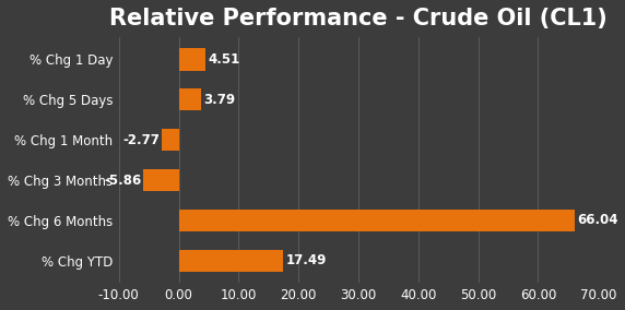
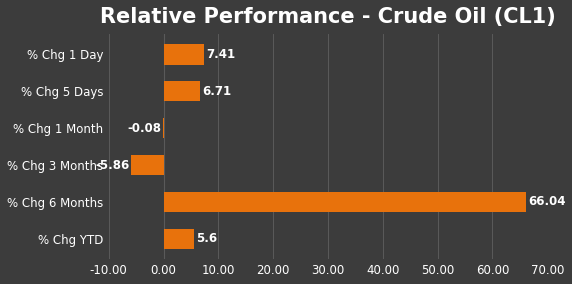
% Chg 1 Day: 4.51 -> 7.41
% Chg 5 Days: 3.79 -> 6.71
% Chg 1 Month: -2.77 -> -0.08
% Chg YTD: 17.49 -> 5.6
